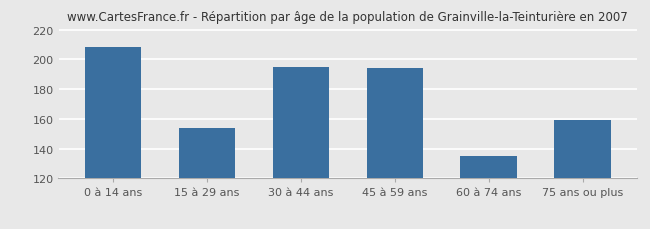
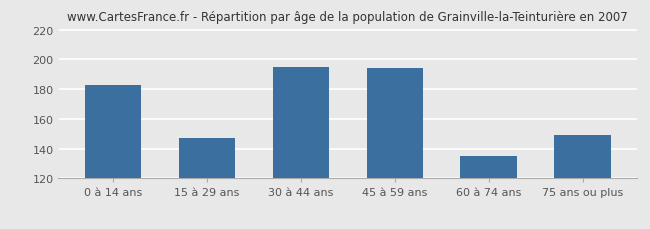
0 à 14 ans: 208 -> 183
15 à 29 ans: 154 -> 147
75 ans ou plus: 159 -> 149
